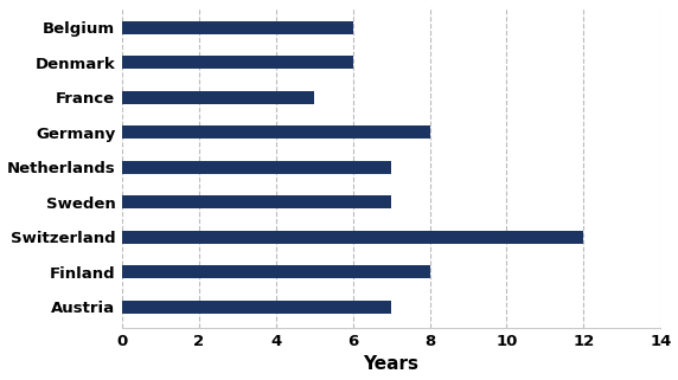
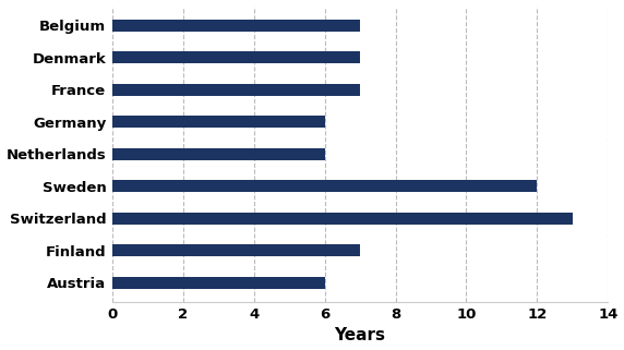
Belgium: 6 -> 7
Denmark: 6 -> 7
France: 5 -> 7
Germany: 8 -> 6
Netherlands: 7 -> 6
Sweden: 7 -> 12
Switzerland: 12 -> 13
Finland: 8 -> 7
Austria: 7 -> 6
